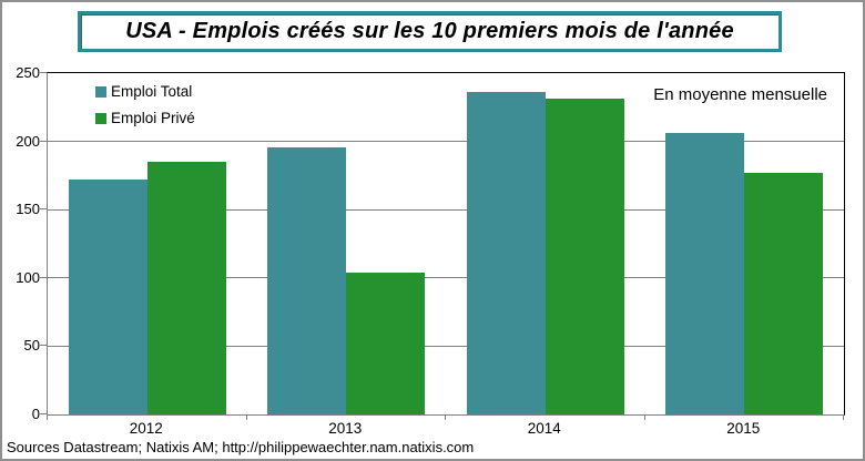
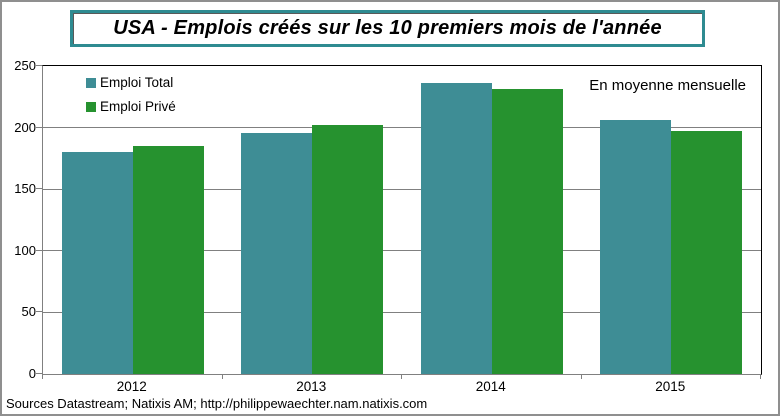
Emploi Total/2012: 172 -> 180
Emploi Privé/2013: 104 -> 202
Emploi Privé/2015: 177 -> 197
